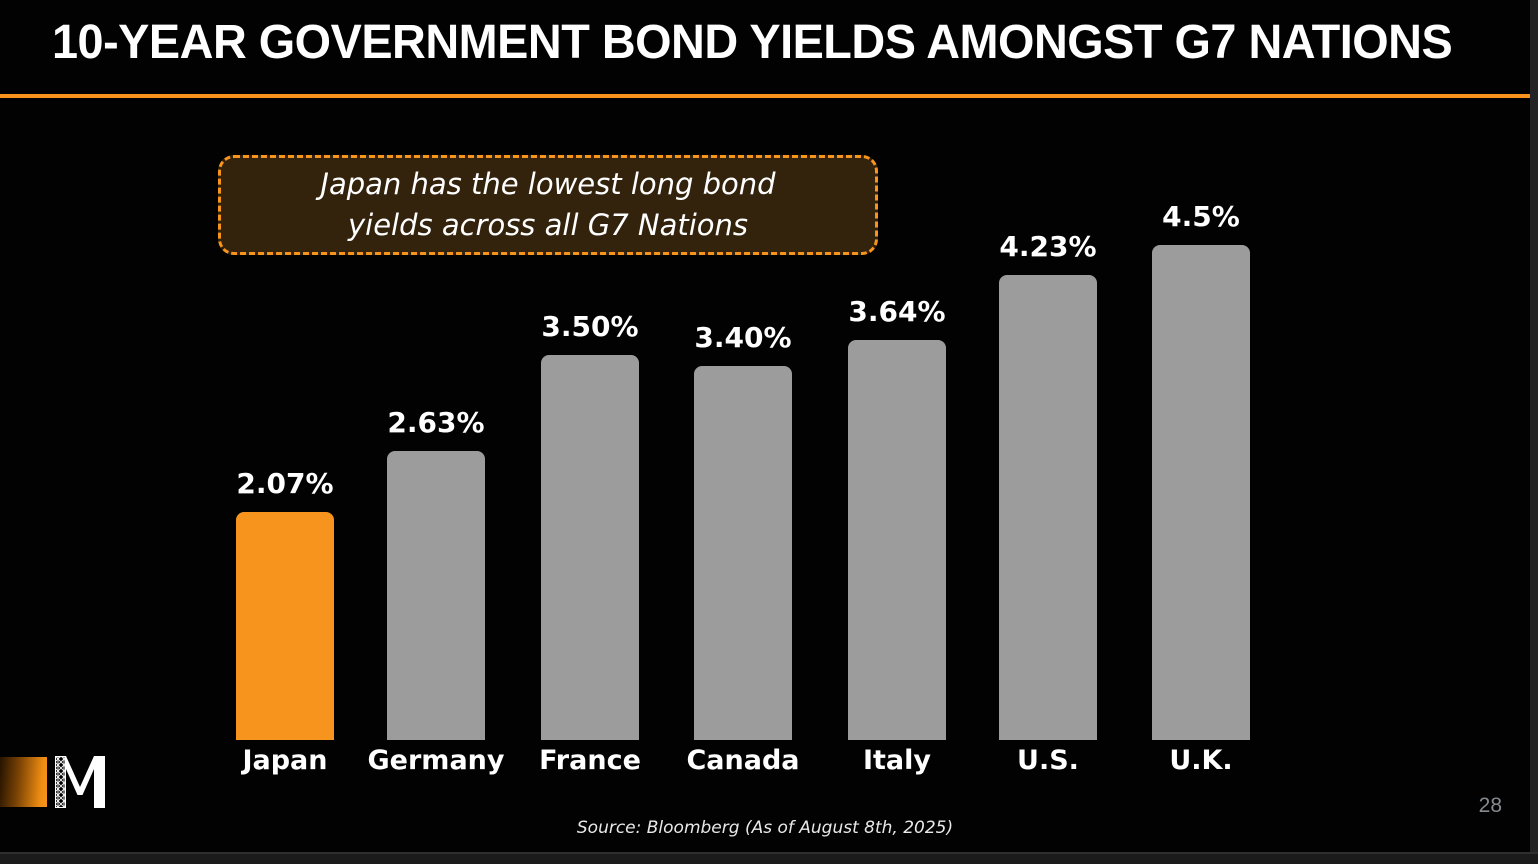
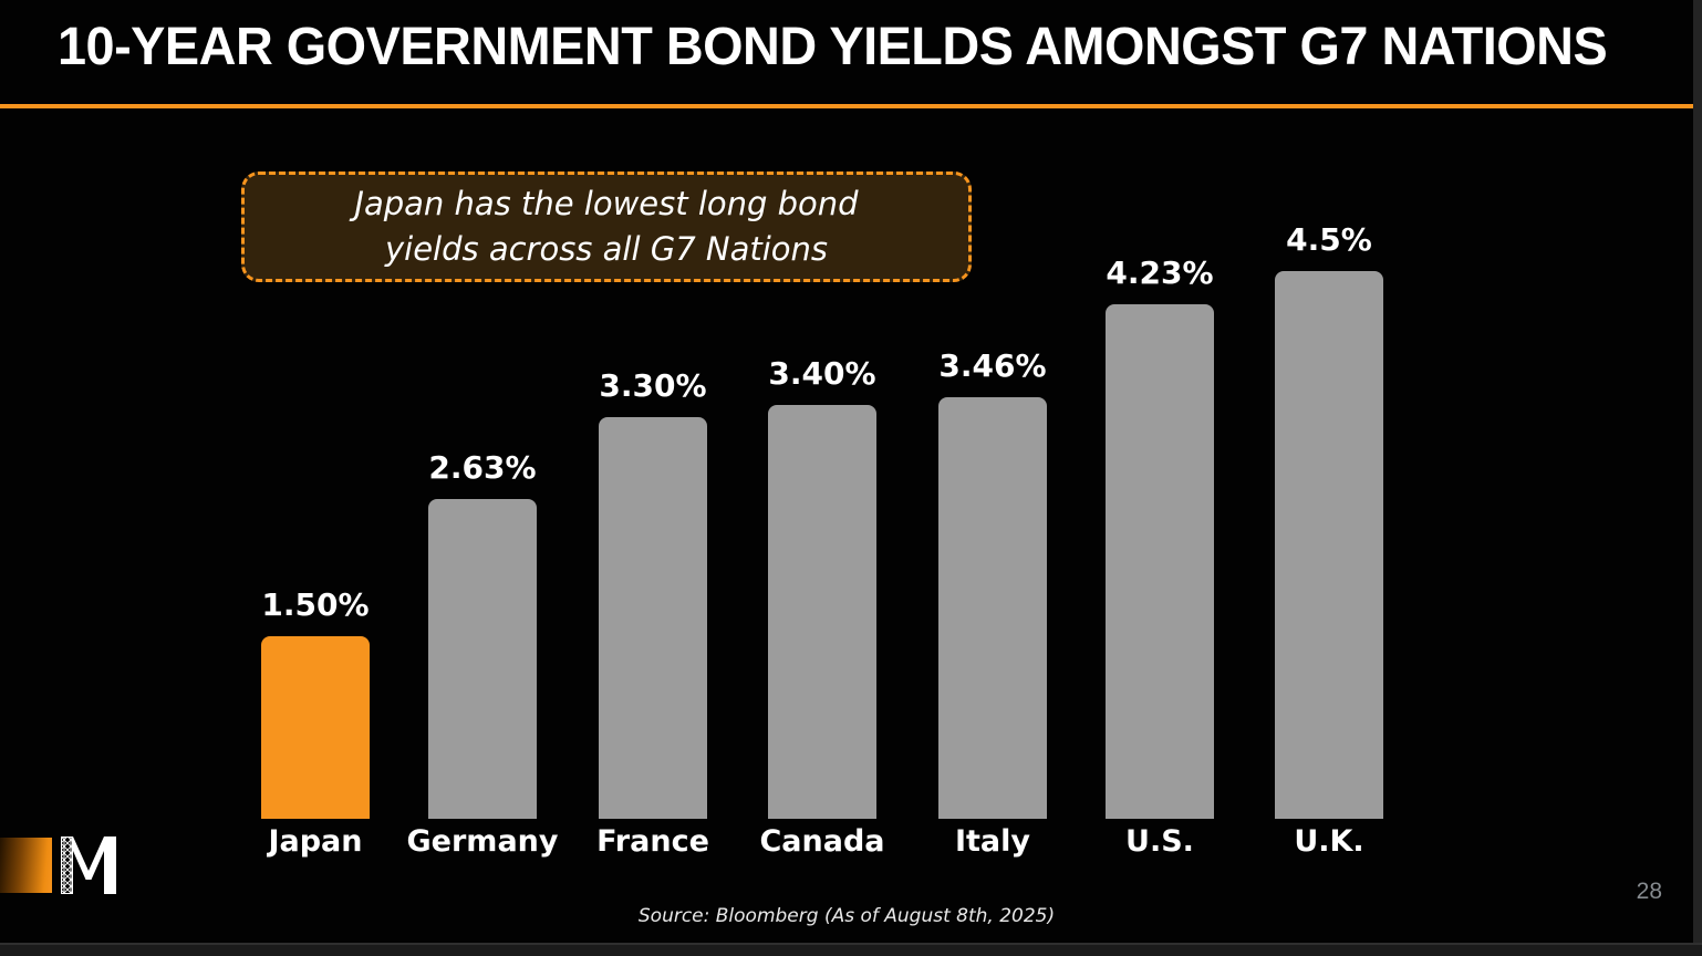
Japan: 2.07% -> 1.50%
France: 3.50% -> 3.30%
Italy: 3.64% -> 3.46%
